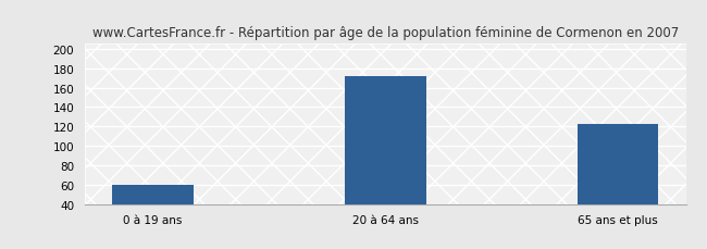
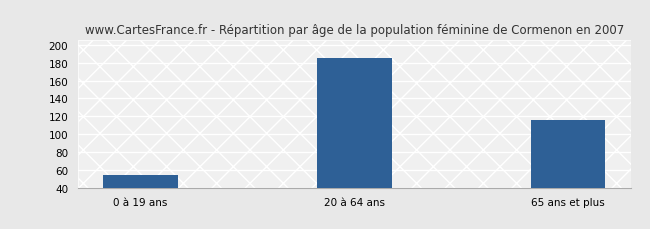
0 à 19 ans: 60 -> 54
20 à 64 ans: 172 -> 185
65 ans et plus: 122 -> 116
